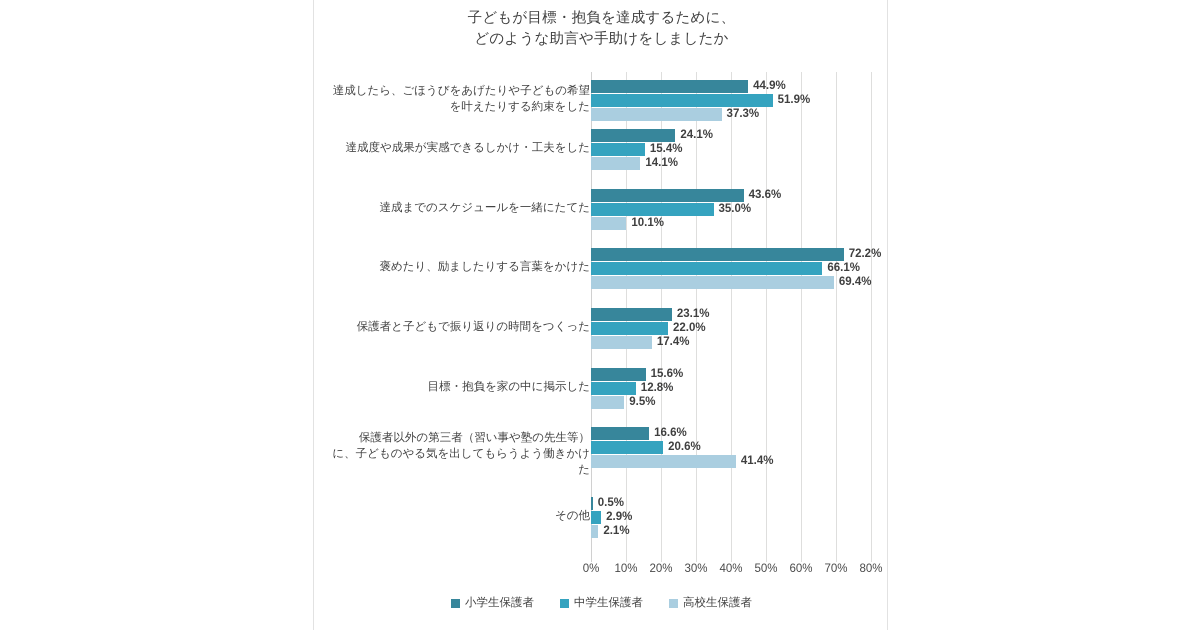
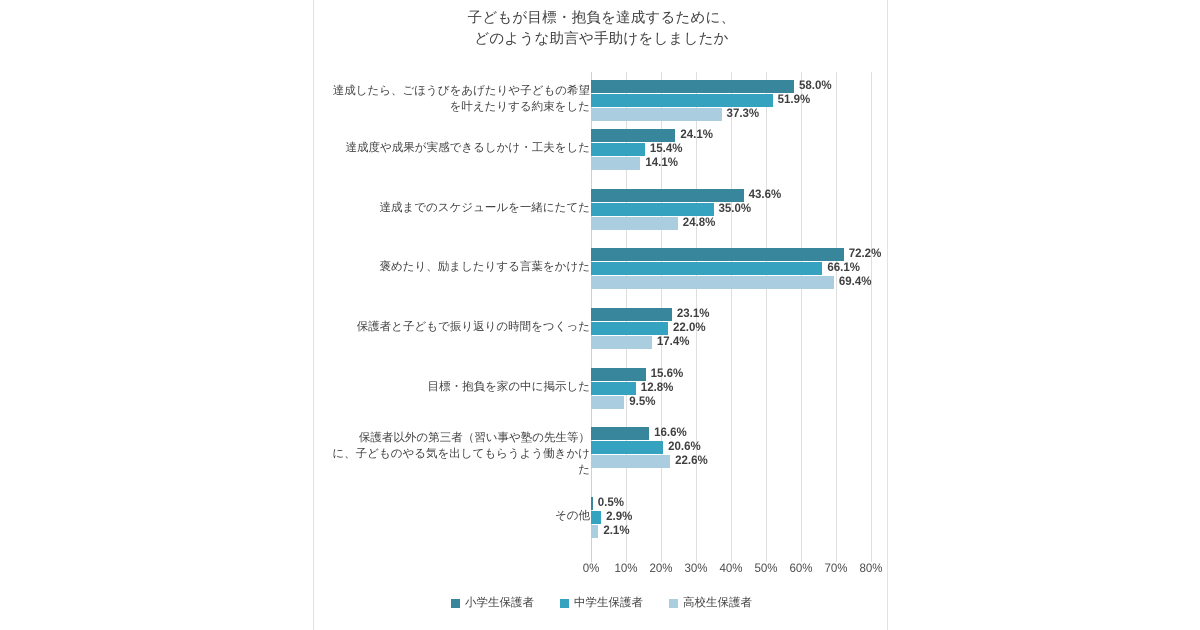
小学生保護者/達成したら、ごほうびをあげたりや子どもの希望を叶えたりする約束をした: 44.9% -> 58.0%
高校生保護者/達成までのスケジュールを一緒にたてた: 10.1% -> 24.8%
高校生保護者/保護者以外の第三者（習い事や塾の先生等）に、子どものやる気を出してもらうよう働きかけた: 41.4% -> 22.6%
